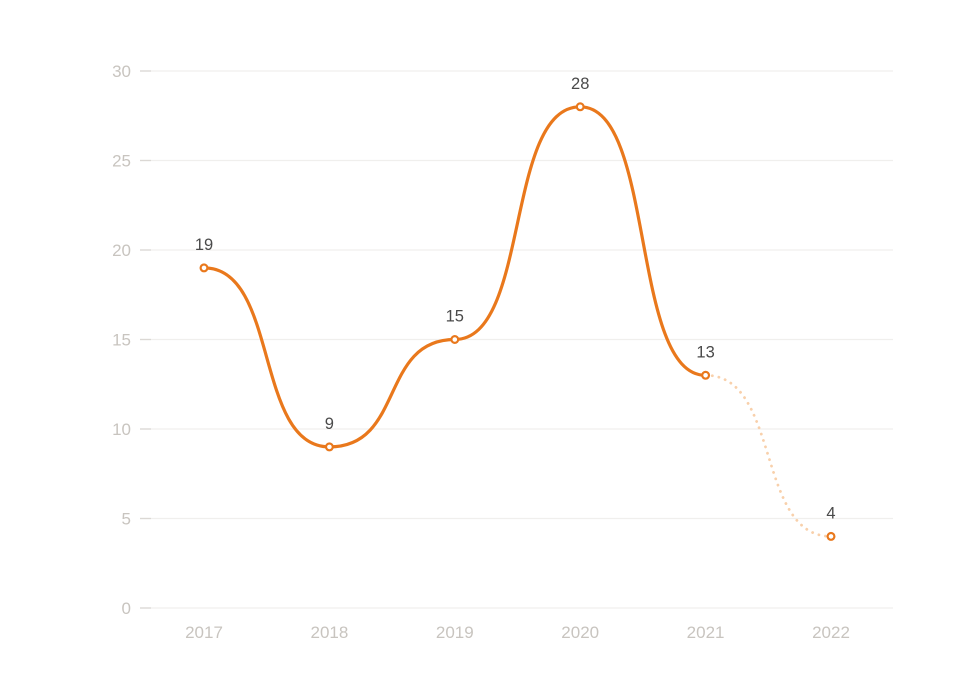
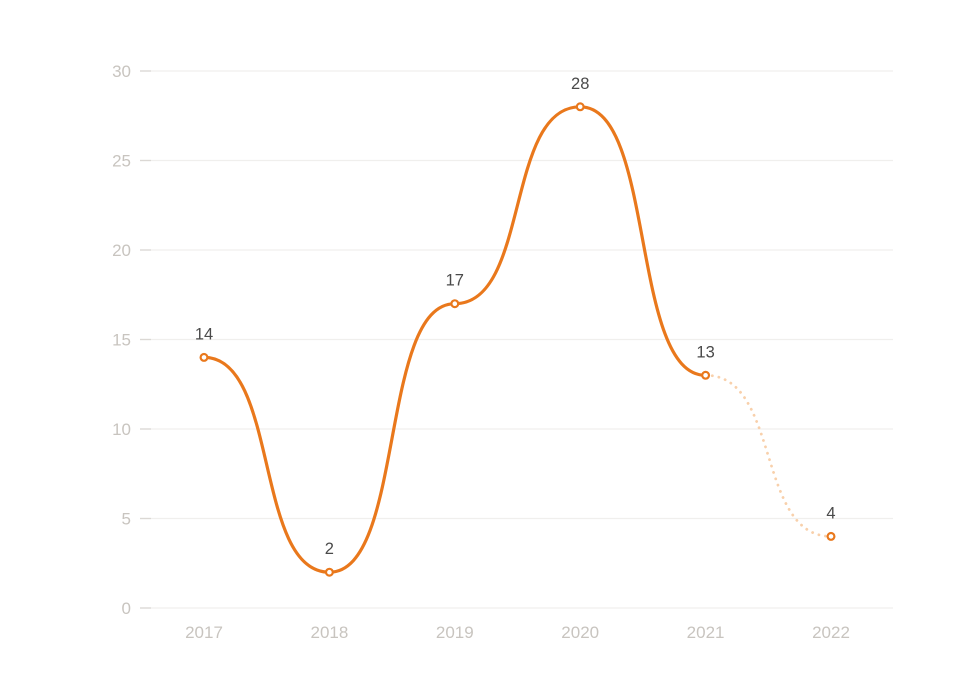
2017: 19 -> 14
2018: 9 -> 2
2019: 15 -> 17
